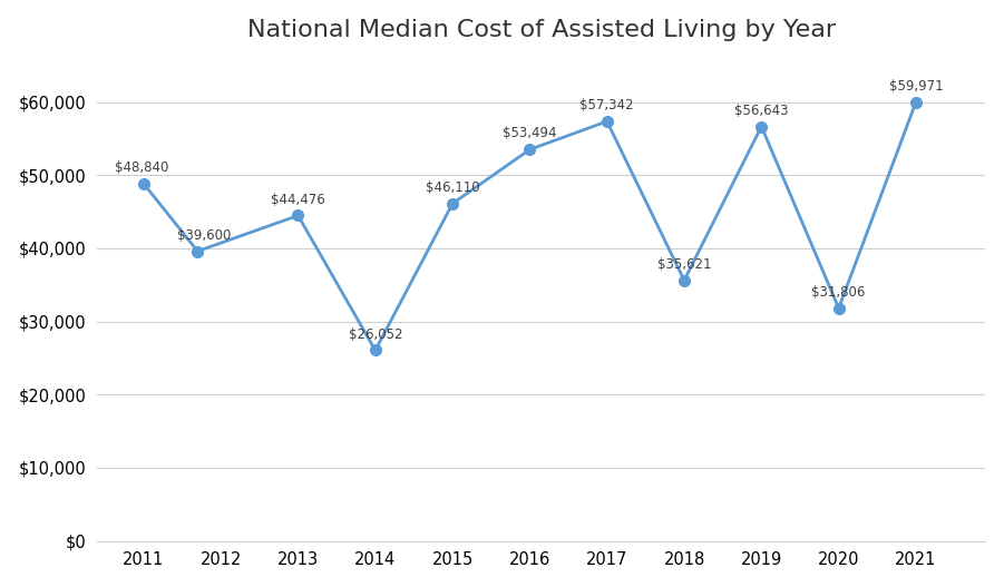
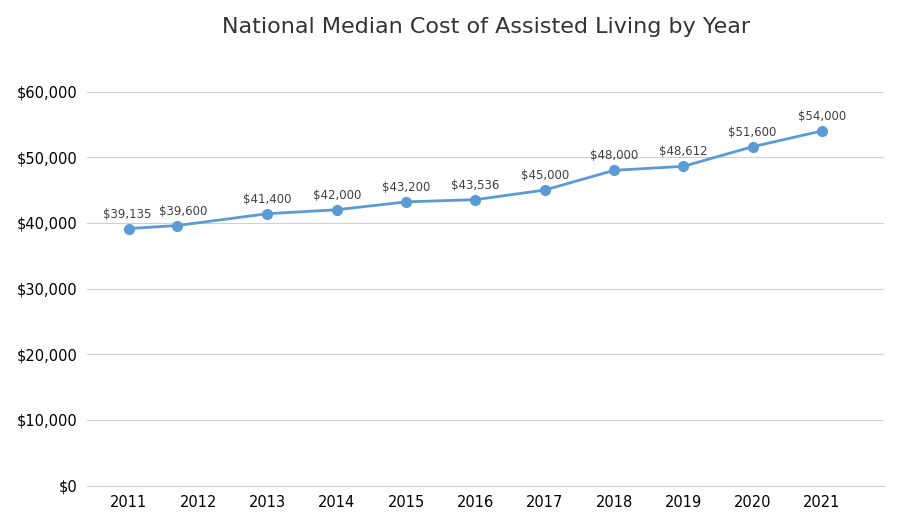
2011: $48,840 -> $39,135
2013: $44,476 -> $41,400
2014: $26,052 -> $42,000
2015: $46,110 -> $43,200
2016: $53,494 -> $43,536
2017: $57,342 -> $45,000
2018: $35,621 -> $48,000
2019: $56,643 -> $48,612
2020: $31,806 -> $51,600
2021: $59,971 -> $54,000
